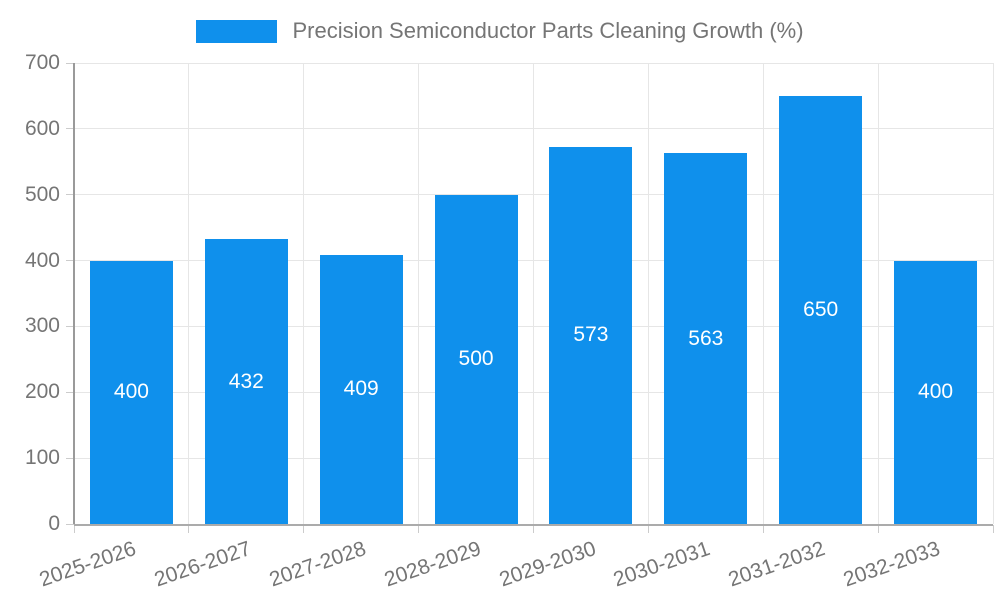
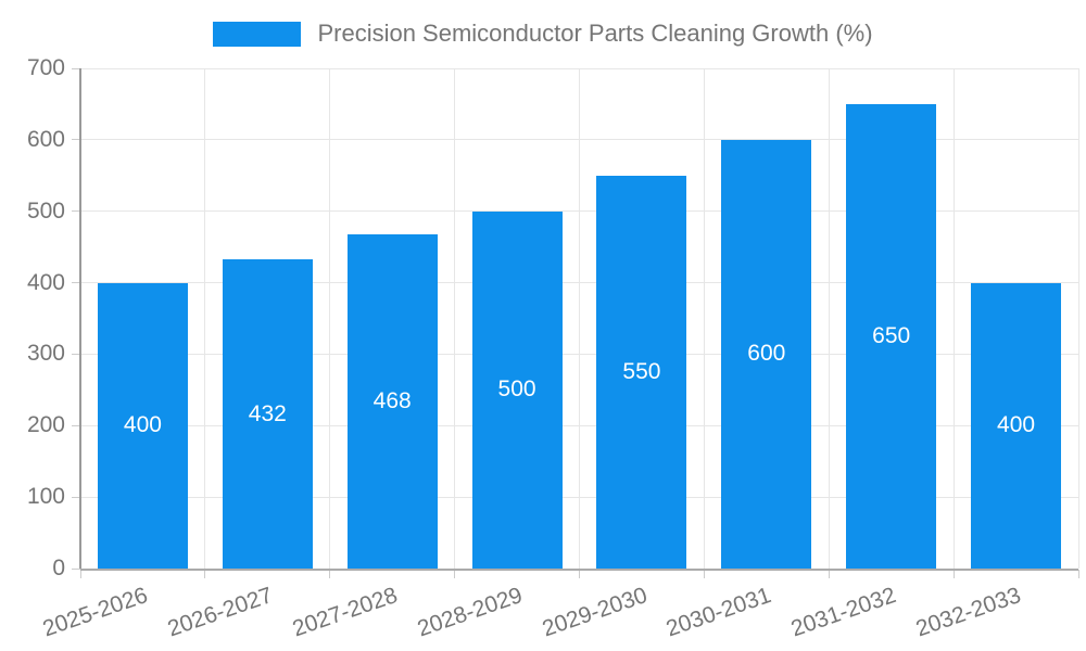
2027-2028: 409 -> 468
2029-2030: 573 -> 550
2030-2031: 563 -> 600
